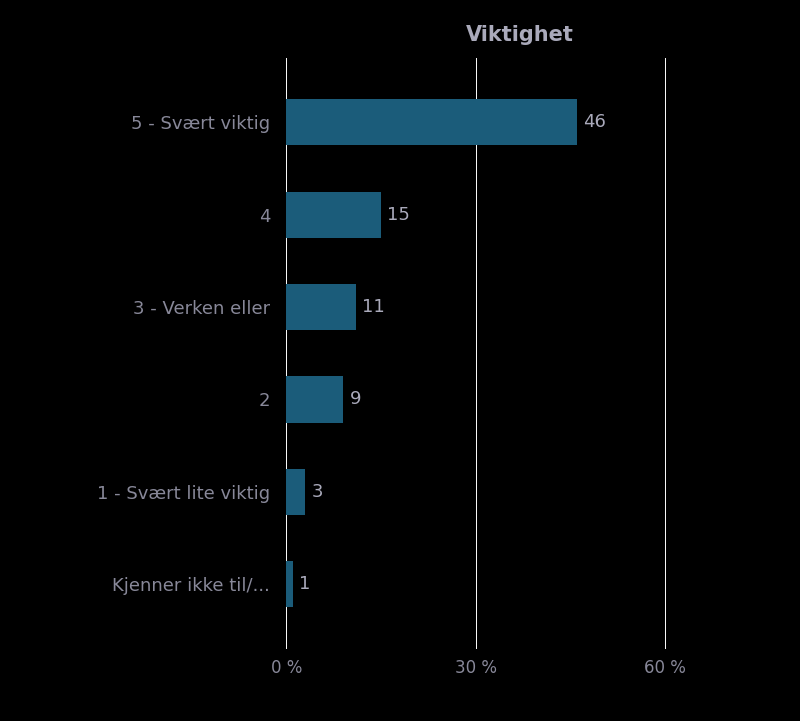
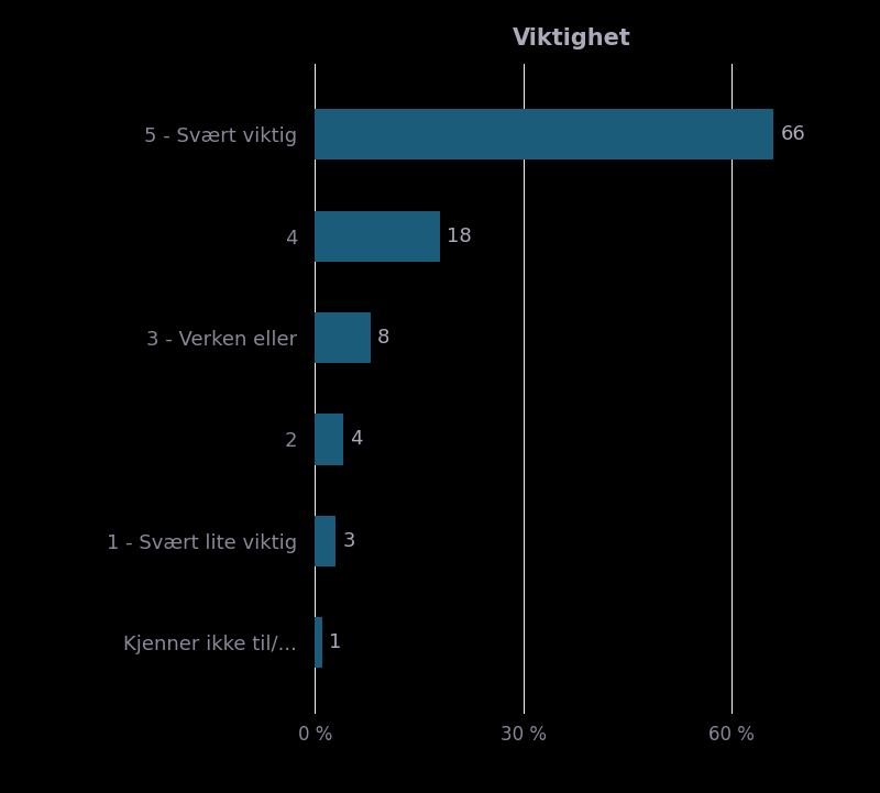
5 - Svært viktig: 46 -> 66
4: 15 -> 18
3 - Verken eller: 11 -> 8
2: 9 -> 4
